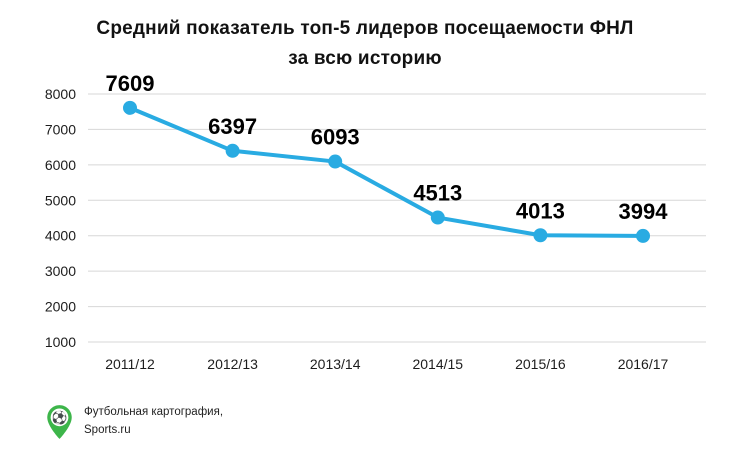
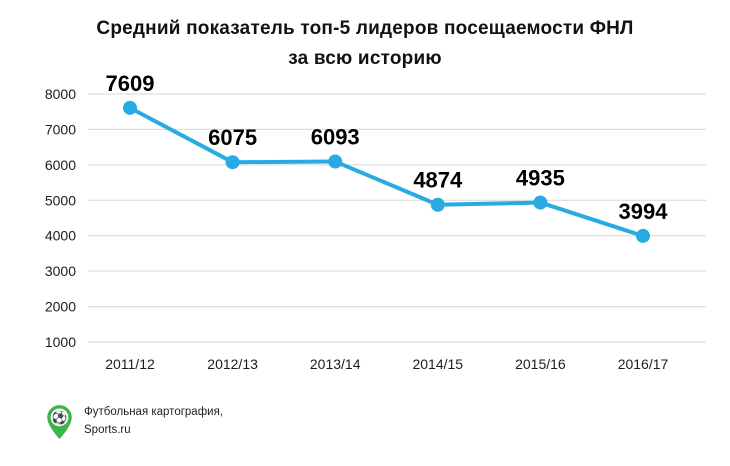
2012/13: 6397 -> 6075
2014/15: 4513 -> 4874
2015/16: 4013 -> 4935
